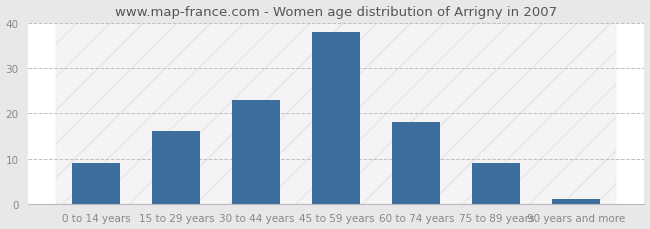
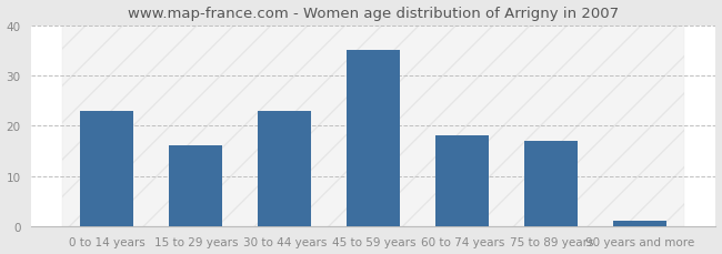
0 to 14 years: 9 -> 23
45 to 59 years: 38 -> 35
75 to 89 years: 9 -> 17
